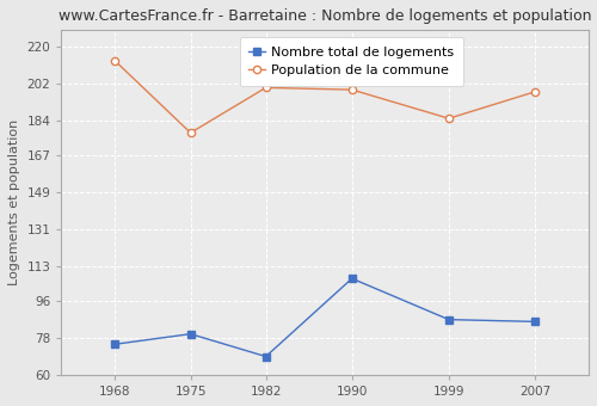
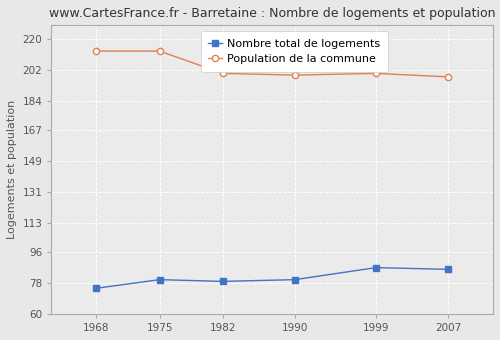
Population de la commune/1975: 178 -> 213
Nombre total de logements/1982: 69 -> 79
Nombre total de logements/1990: 107 -> 80
Population de la commune/1999: 185 -> 200
